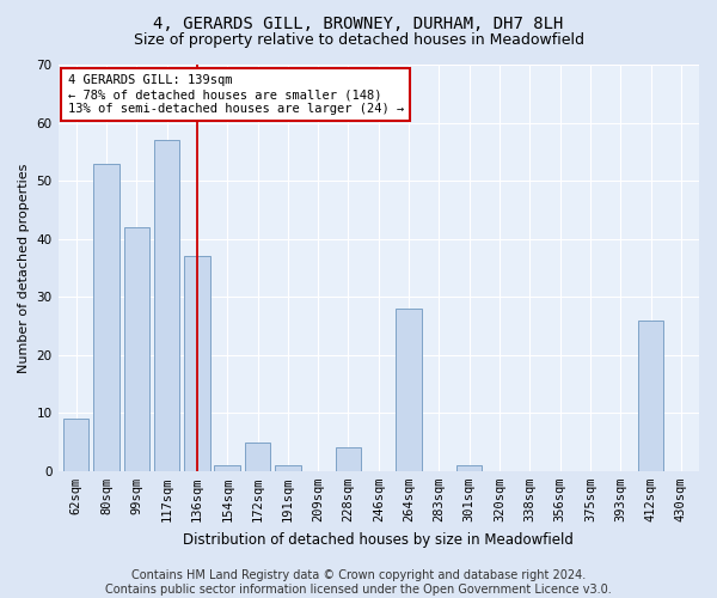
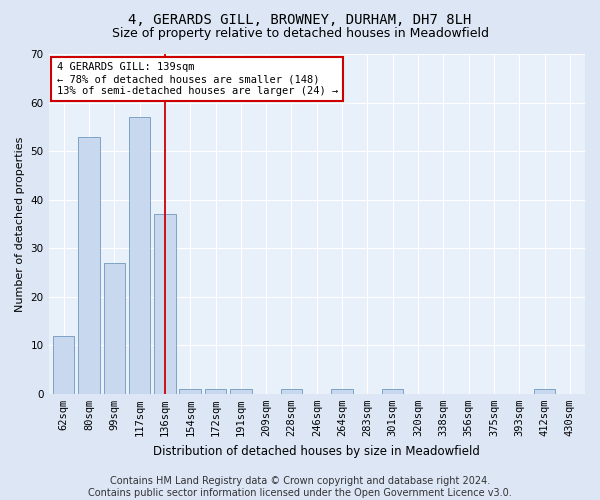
62sqm: 9 -> 12
99sqm: 42 -> 27
172sqm: 5 -> 1
228sqm: 4 -> 1
264sqm: 28 -> 1
412sqm: 26 -> 1
